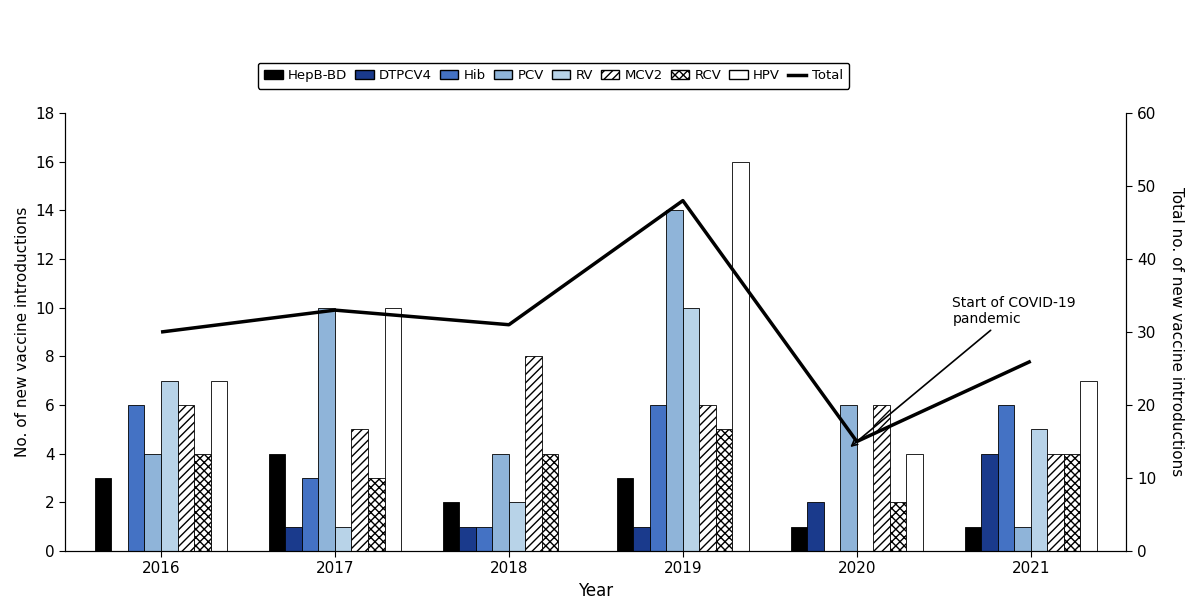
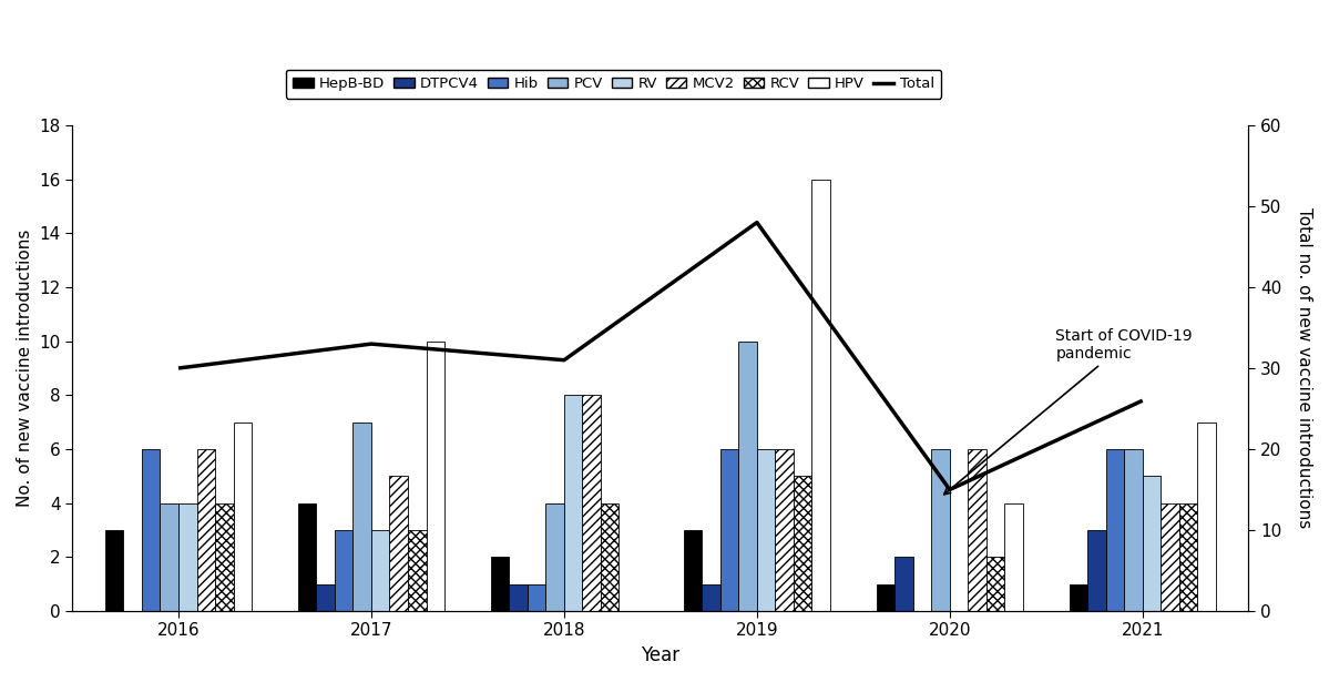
RV/2016: 7 -> 4
PCV/2017: 10 -> 7
RV/2017: 1 -> 3
RV/2018: 2 -> 8
PCV/2019: 14 -> 10
RV/2019: 10 -> 6
DTPCV4/2021: 4 -> 3
PCV/2021: 1 -> 6
